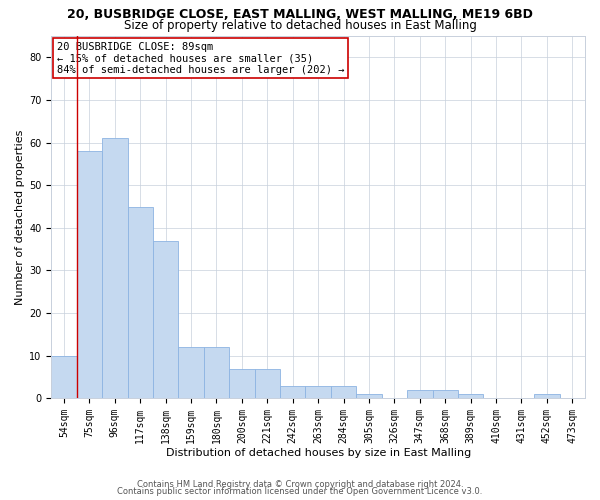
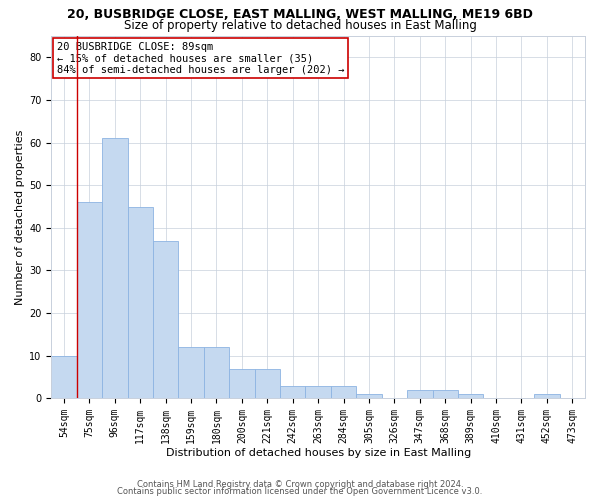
75sqm: 58 -> 46
